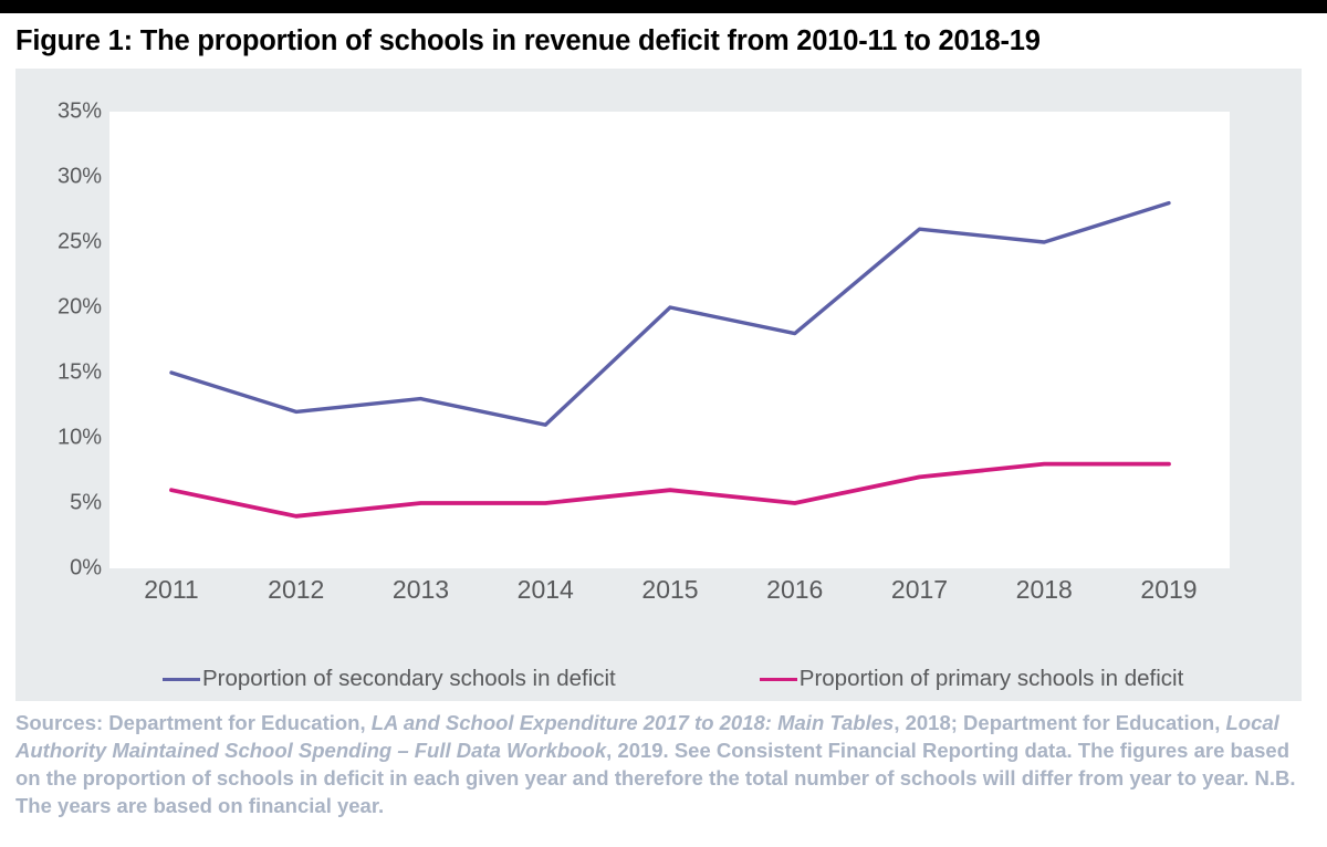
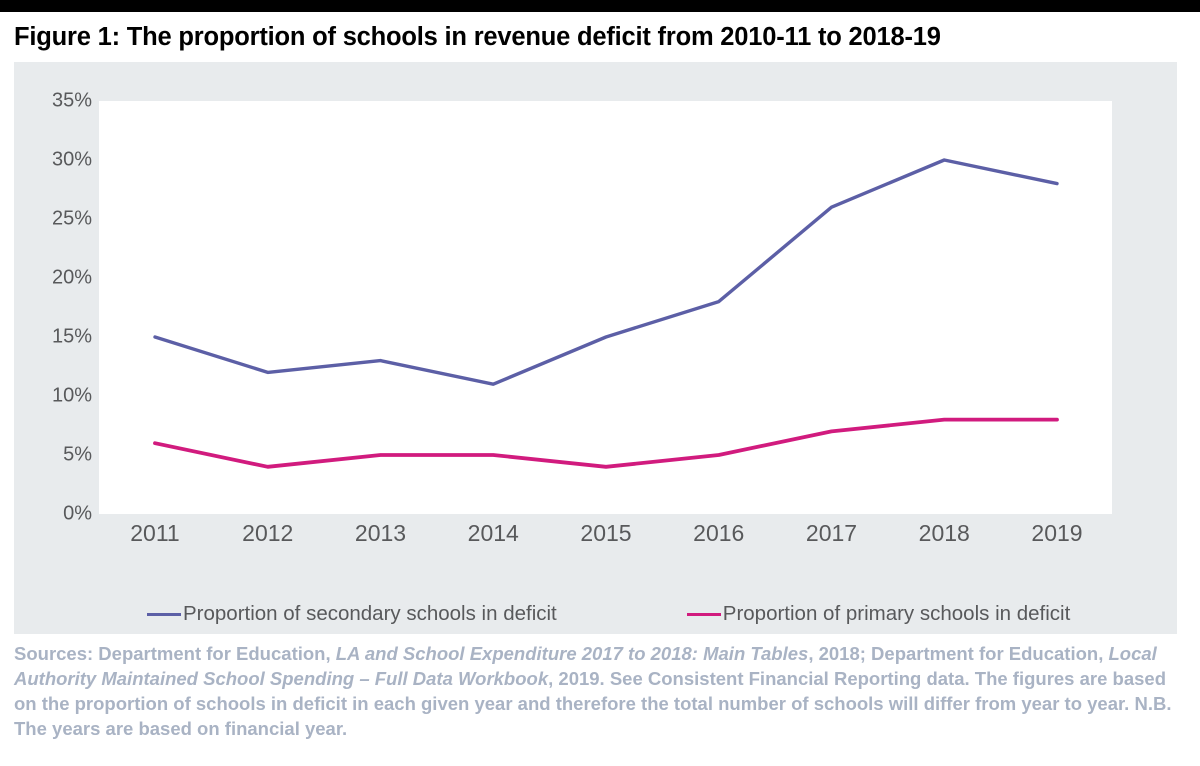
Proportion of secondary schools in deficit/2015: 20% -> 15%
Proportion of primary schools in deficit/2015: 6% -> 4%
Proportion of secondary schools in deficit/2018: 25% -> 30%
